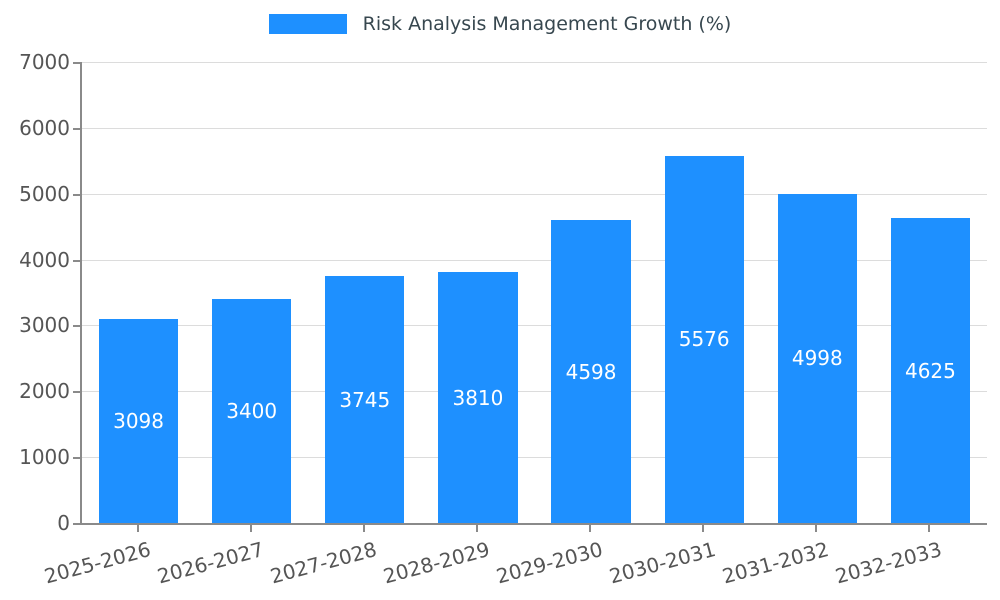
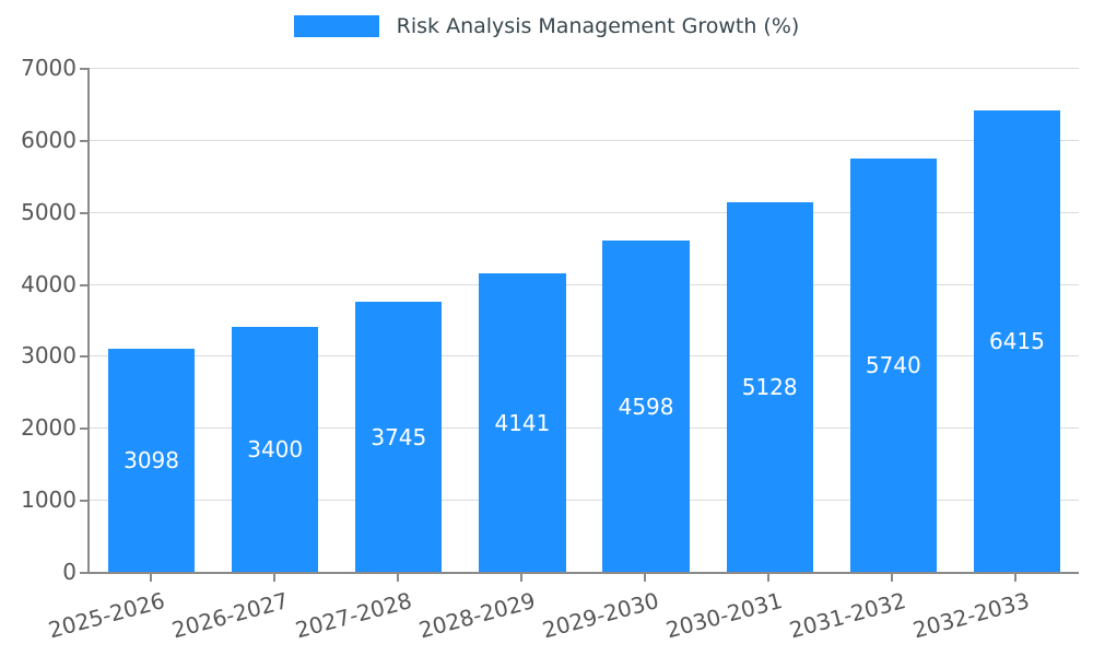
2028-2029: 3810 -> 4141
2030-2031: 5576 -> 5128
2031-2032: 4998 -> 5740
2032-2033: 4625 -> 6415
